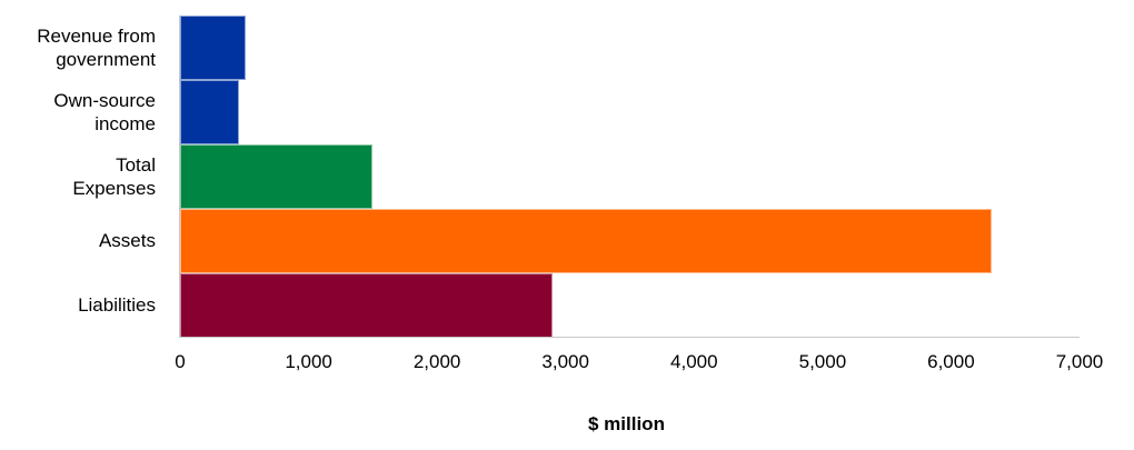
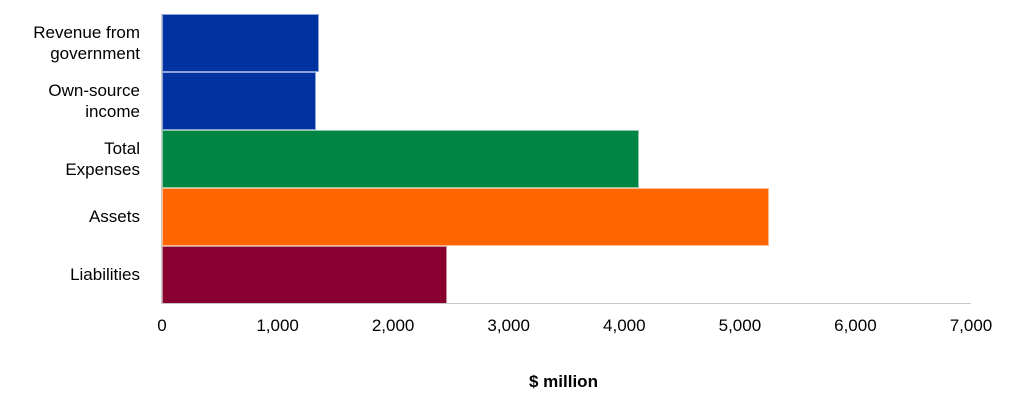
Revenue from government: 510 -> 1360
Own-source income: 460 -> 1330
Total Expenses: 1500 -> 4130
Assets: 6320 -> 5250
Liabilities: 2900 -> 2470
